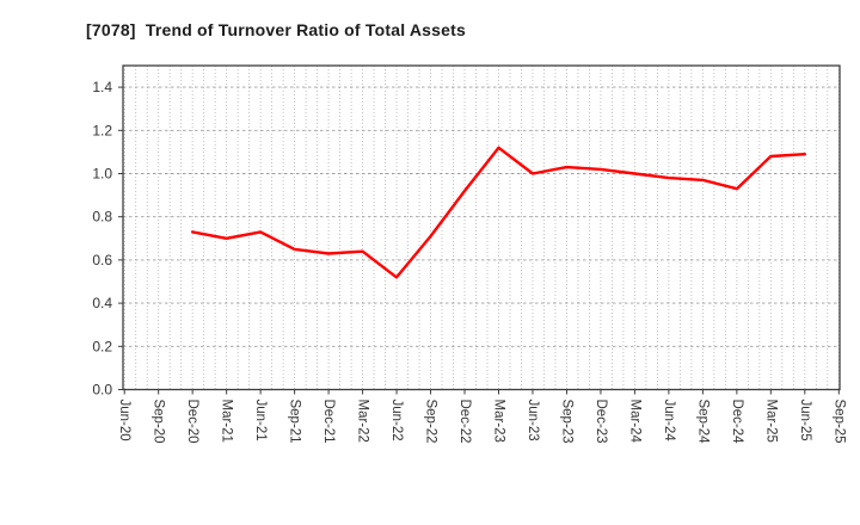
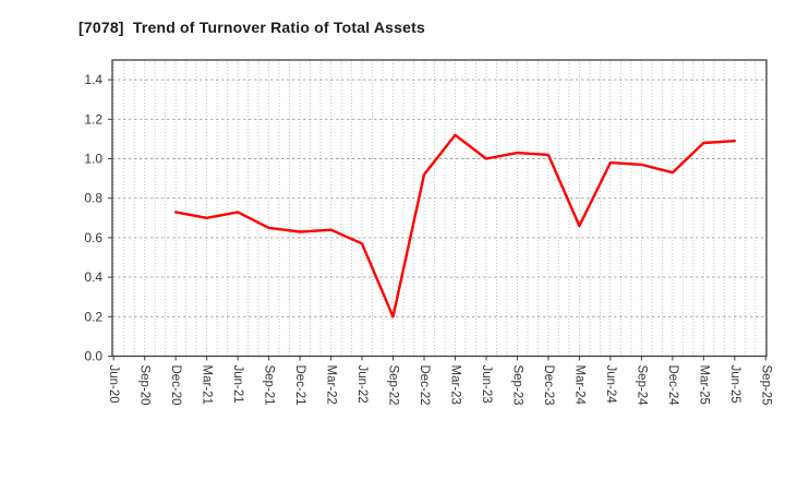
Jun-22: 0.52 -> 0.57
Sep-22: 0.71 -> 0.20
Mar-24: 1.00 -> 0.66
